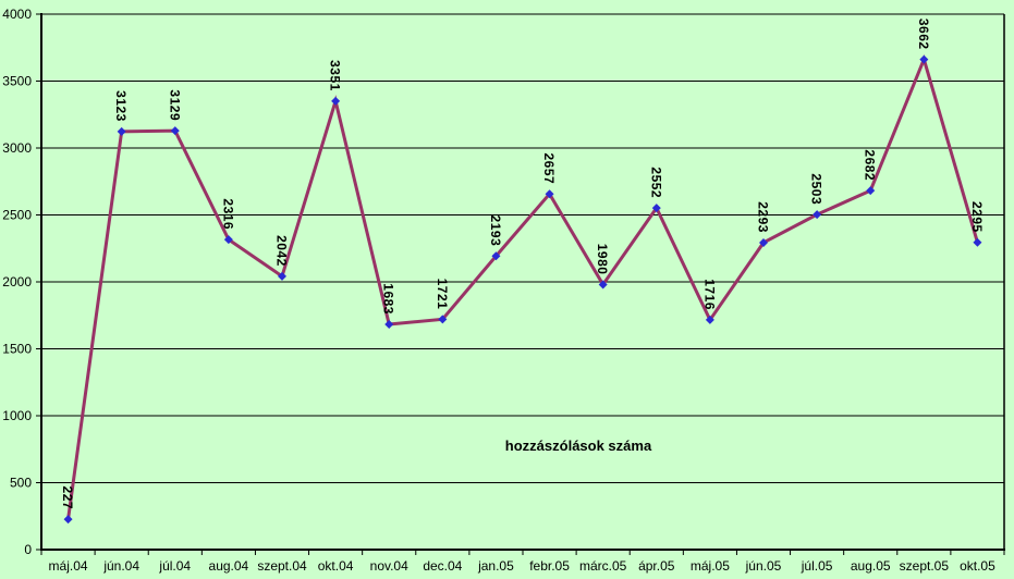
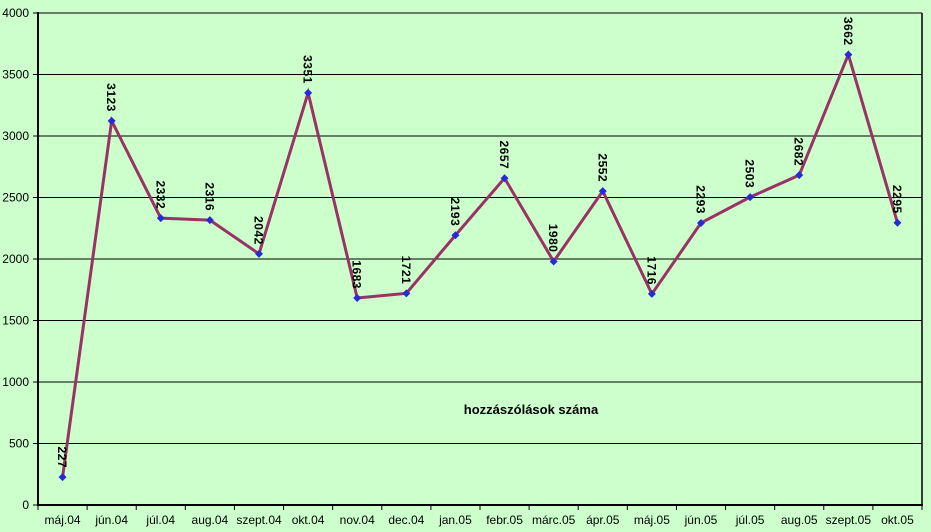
júl.04: 3129 -> 2332
